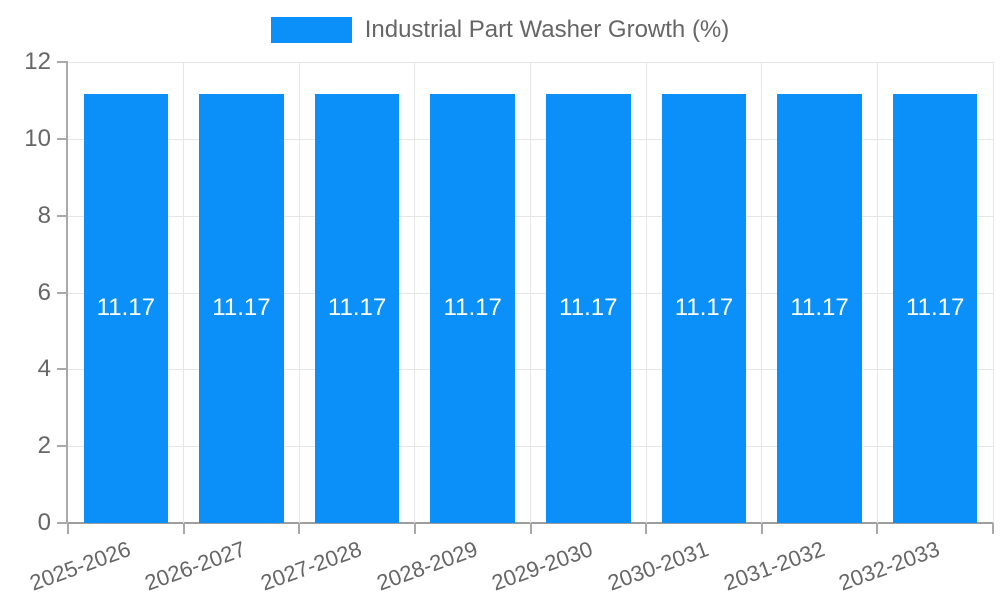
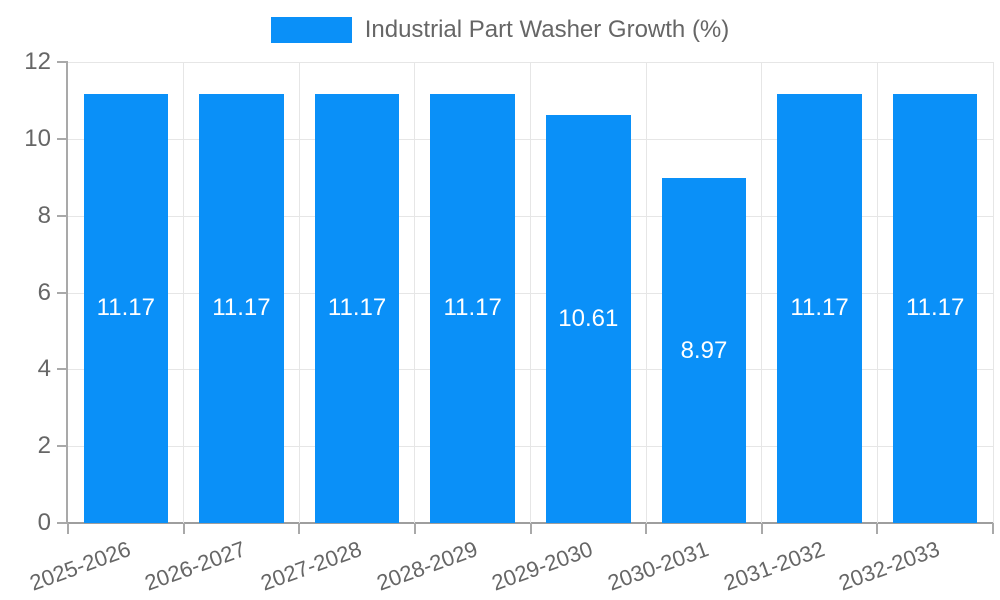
2029-2030: 11.17 -> 10.61
2030-2031: 11.17 -> 8.97
